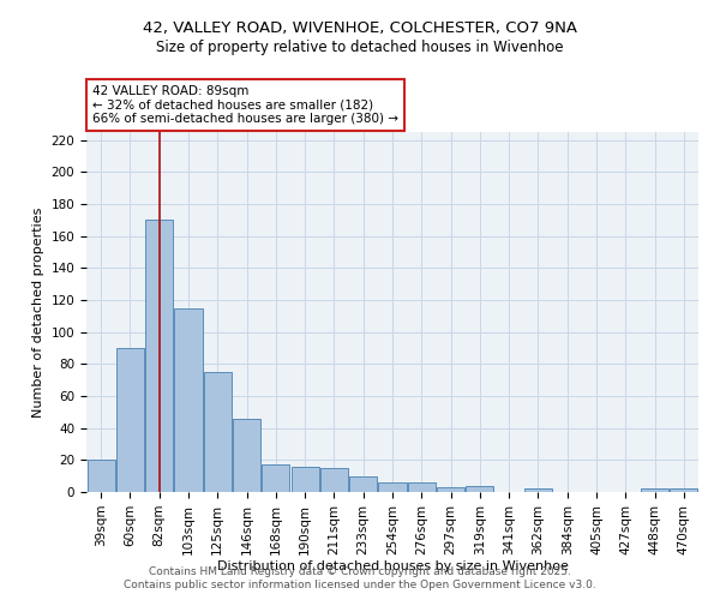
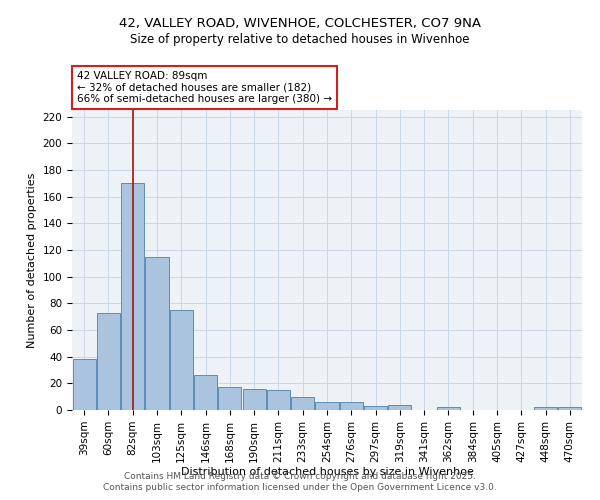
39sqm: 20 -> 38
60sqm: 90 -> 73
146sqm: 46 -> 26
